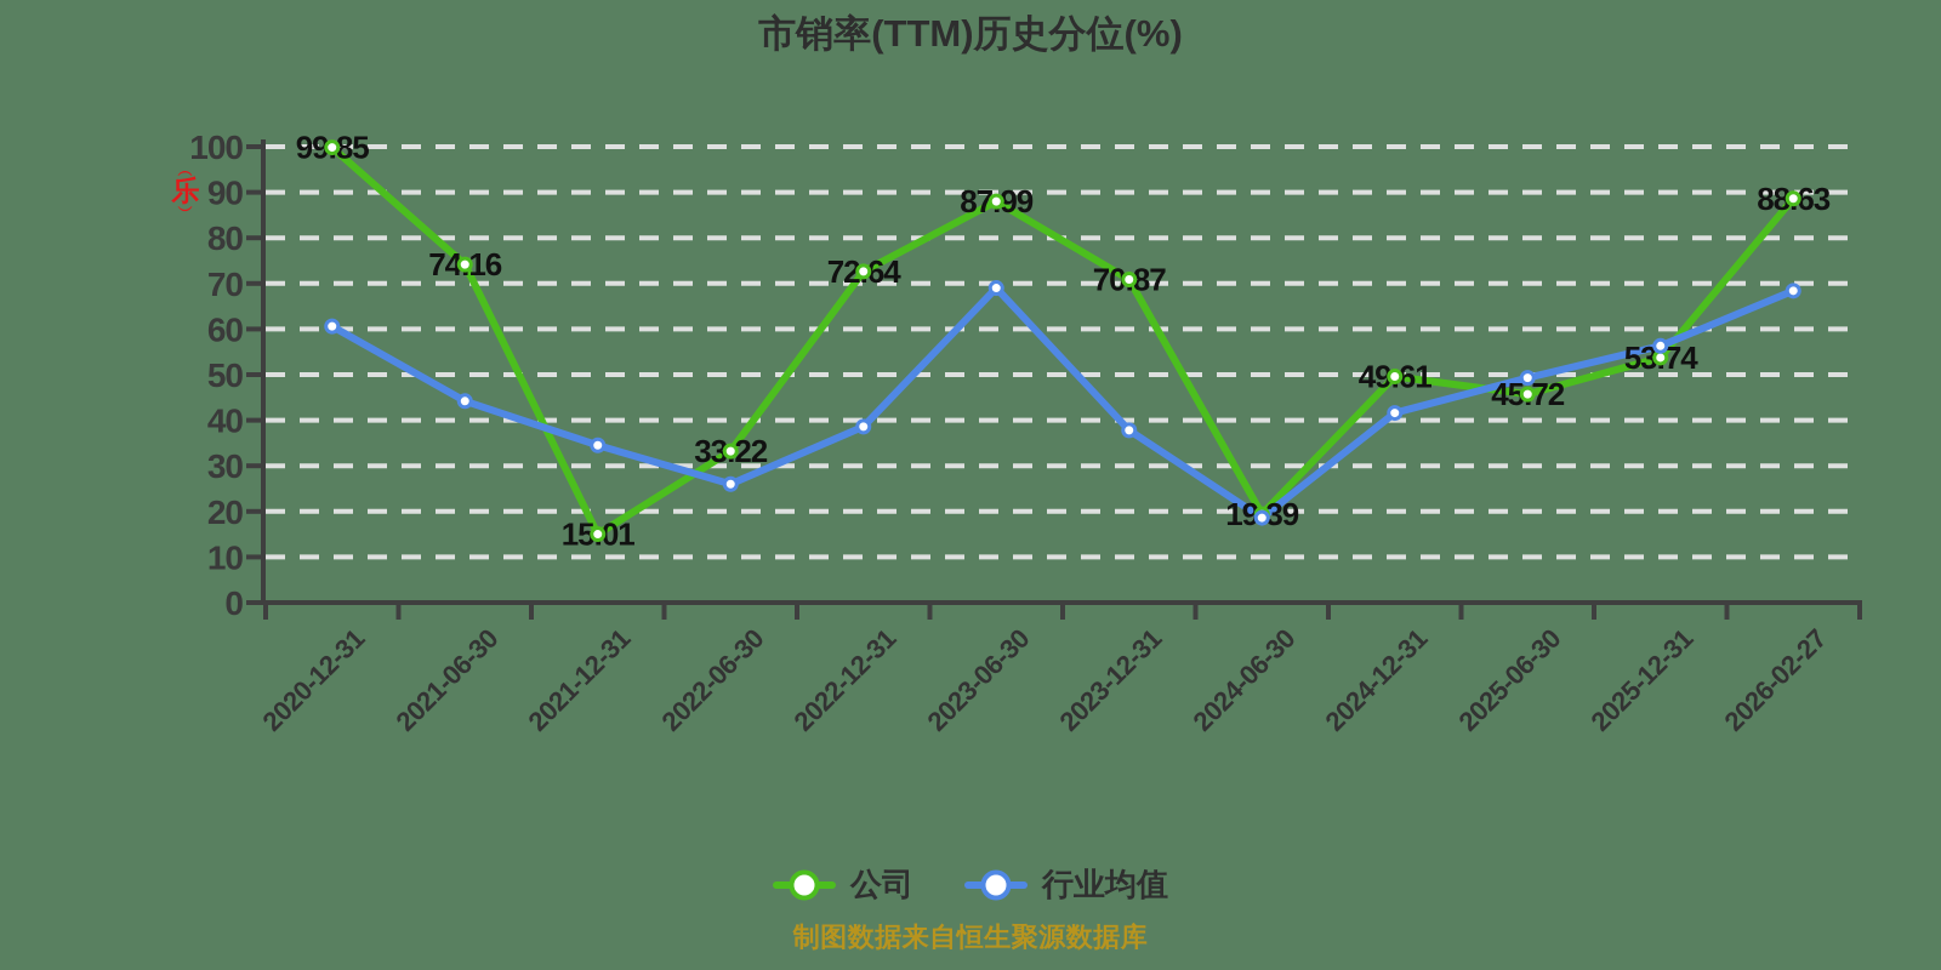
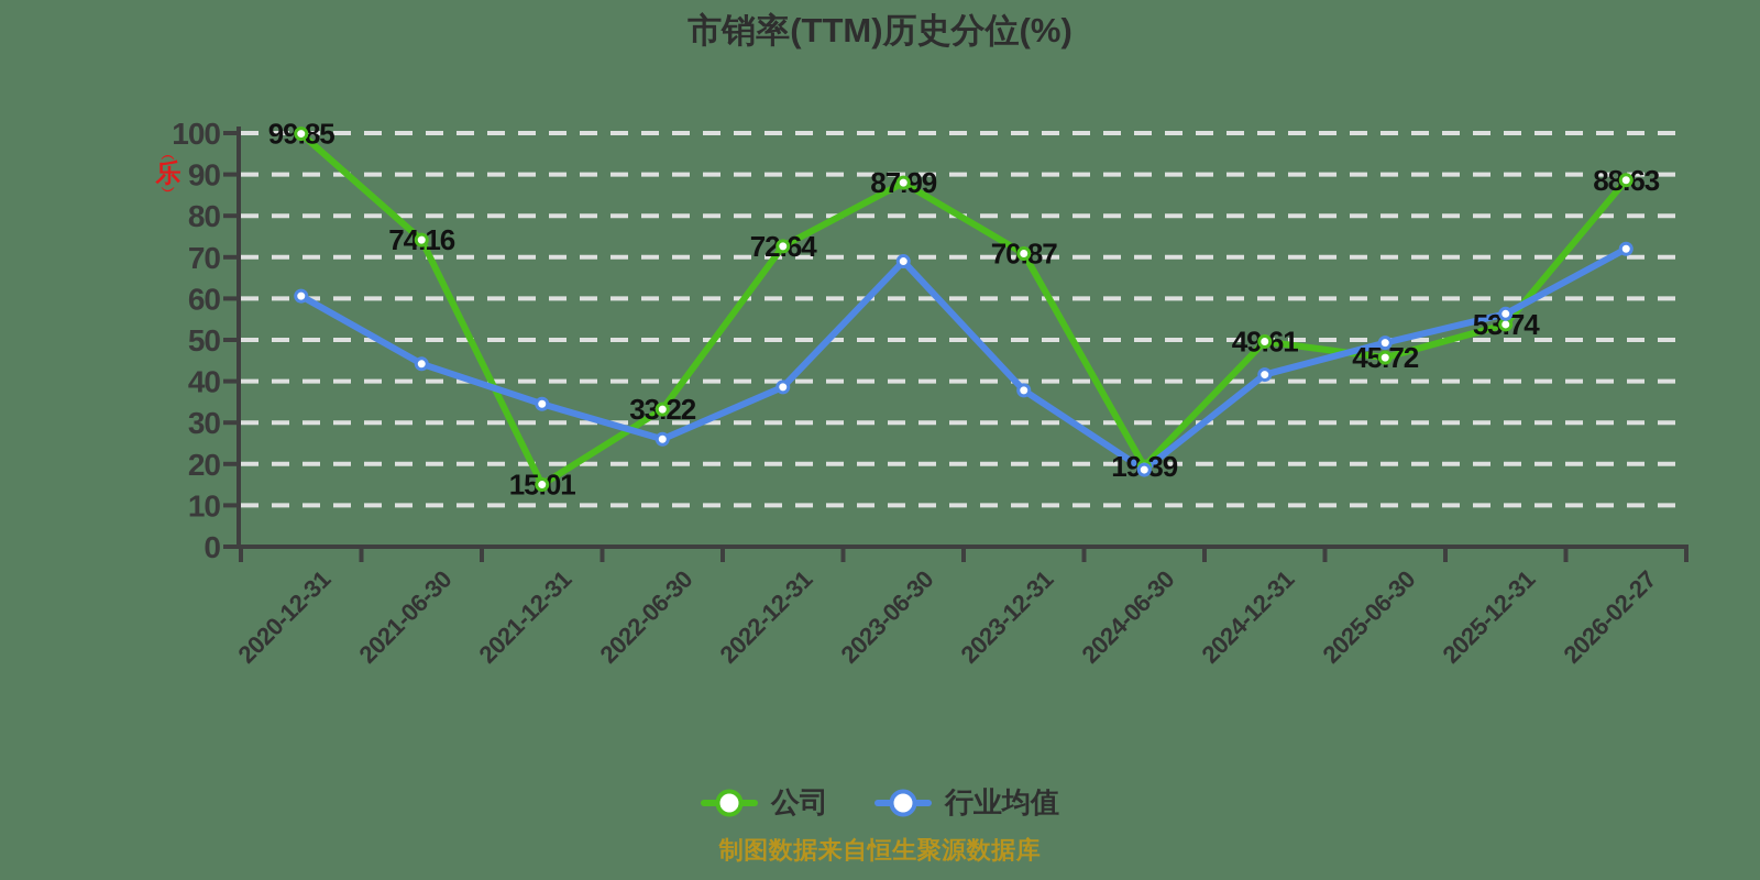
行业均值/2026-02-27: 68 -> 72
